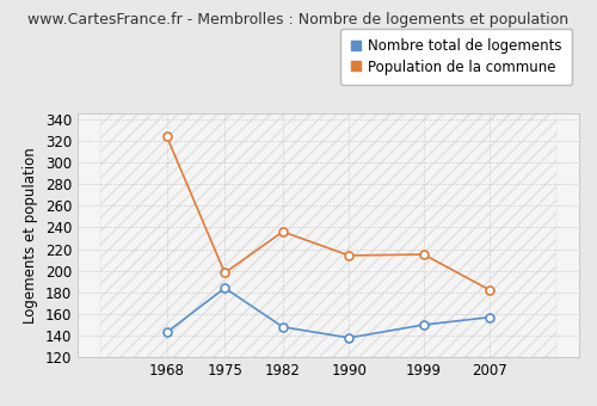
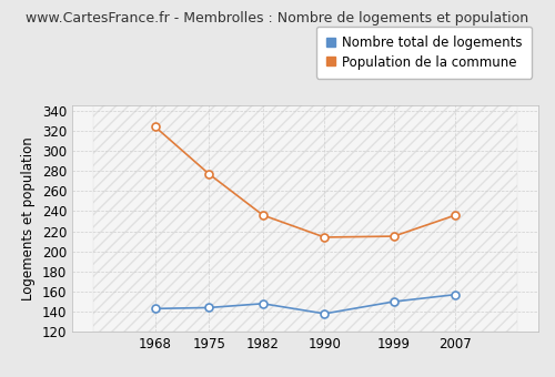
Nombre total de logements/1975: 184 -> 144
Population de la commune/1975: 198 -> 277
Population de la commune/2007: 182 -> 236
